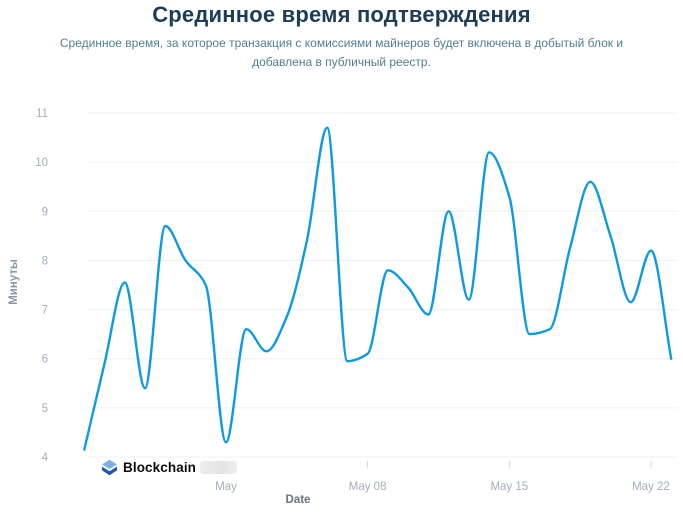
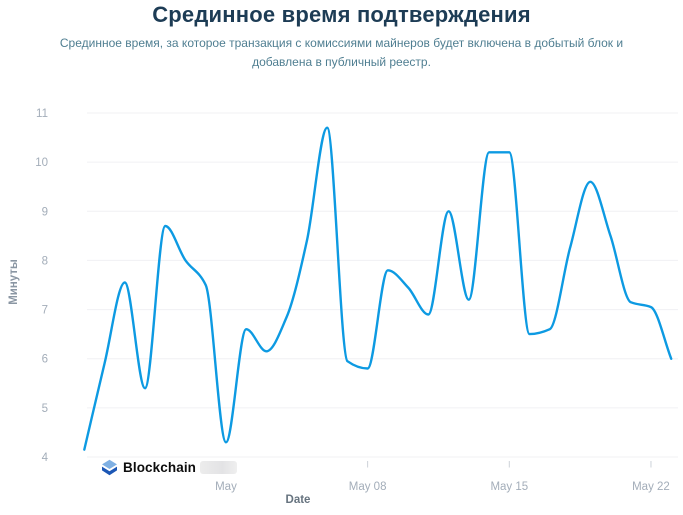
May 08: 6.1 -> 5.8
May 15: 9.3 -> 10.2
May 22: 8.2 -> 7.0
